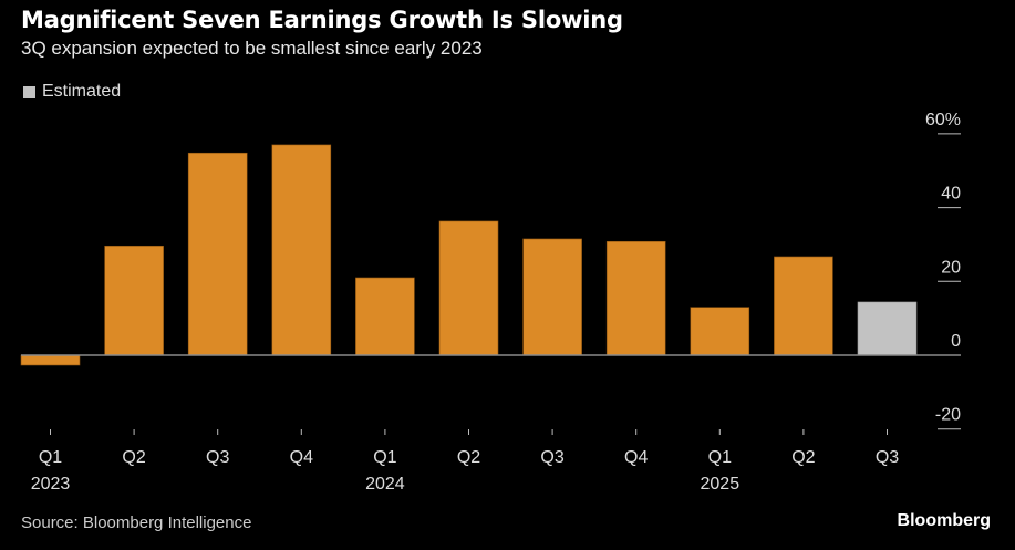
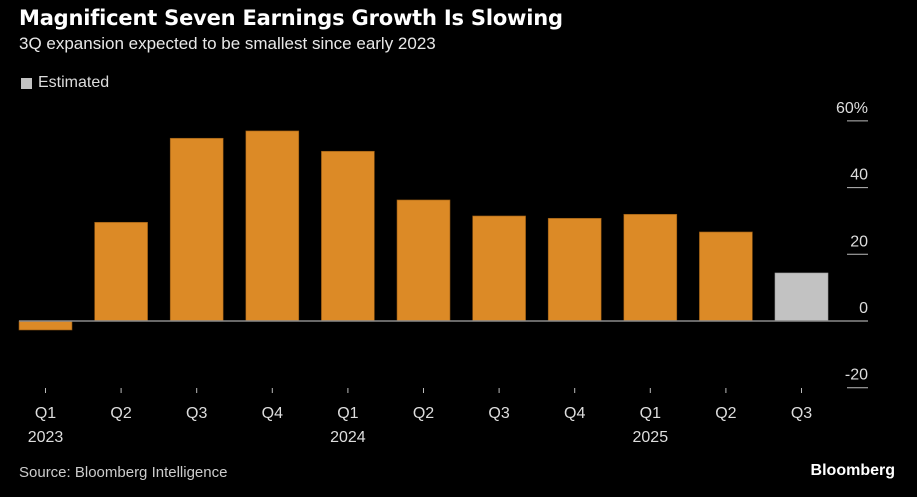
Q1 2024: 21% -> 51%
Q1 2025: 13% -> 32%
